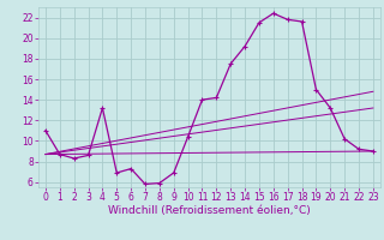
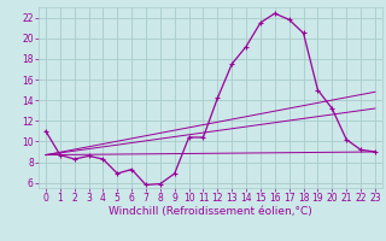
4: 13.2 -> 8.3
11: 14.0 -> 10.4
18: 21.6 -> 20.5
